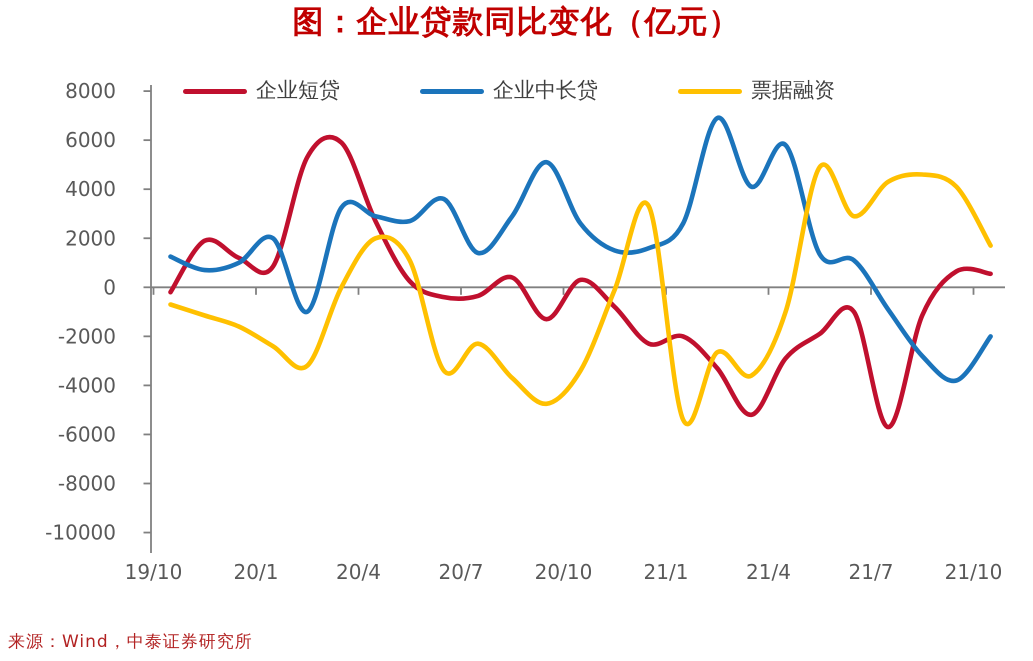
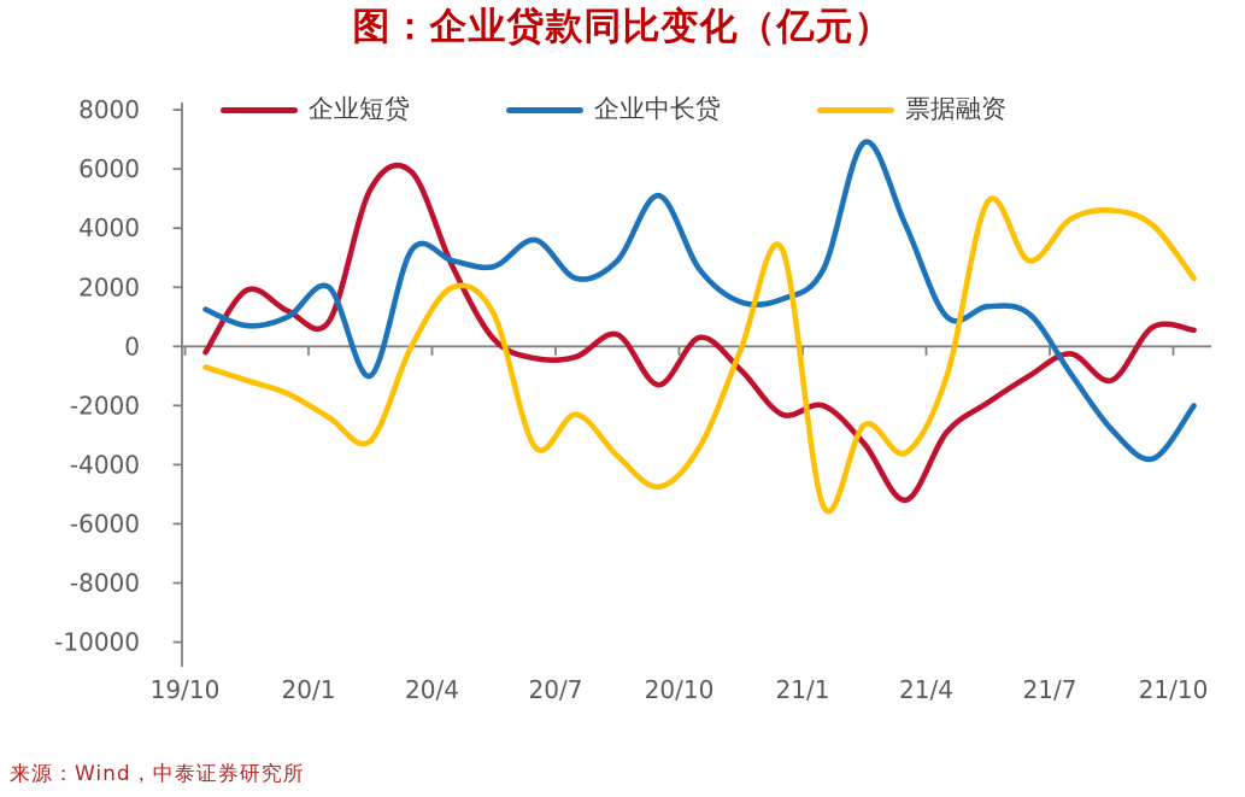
企业中长贷/20/7: 1400 -> 2300
企业中长贷/21/4: 5800 -> 1000
企业短贷/21/7: -5700 -> -200
票据融资/21/10: 1700 -> 2300
